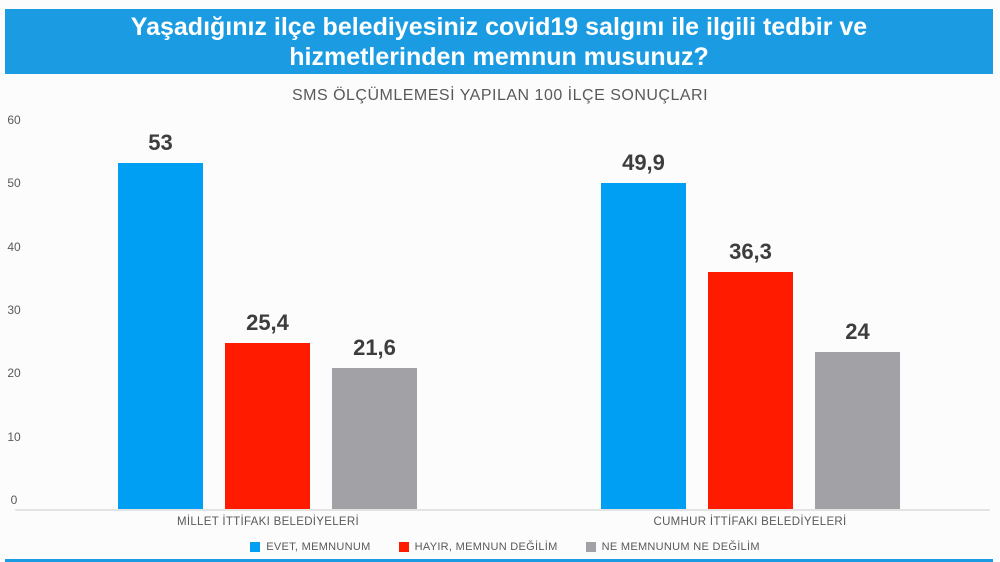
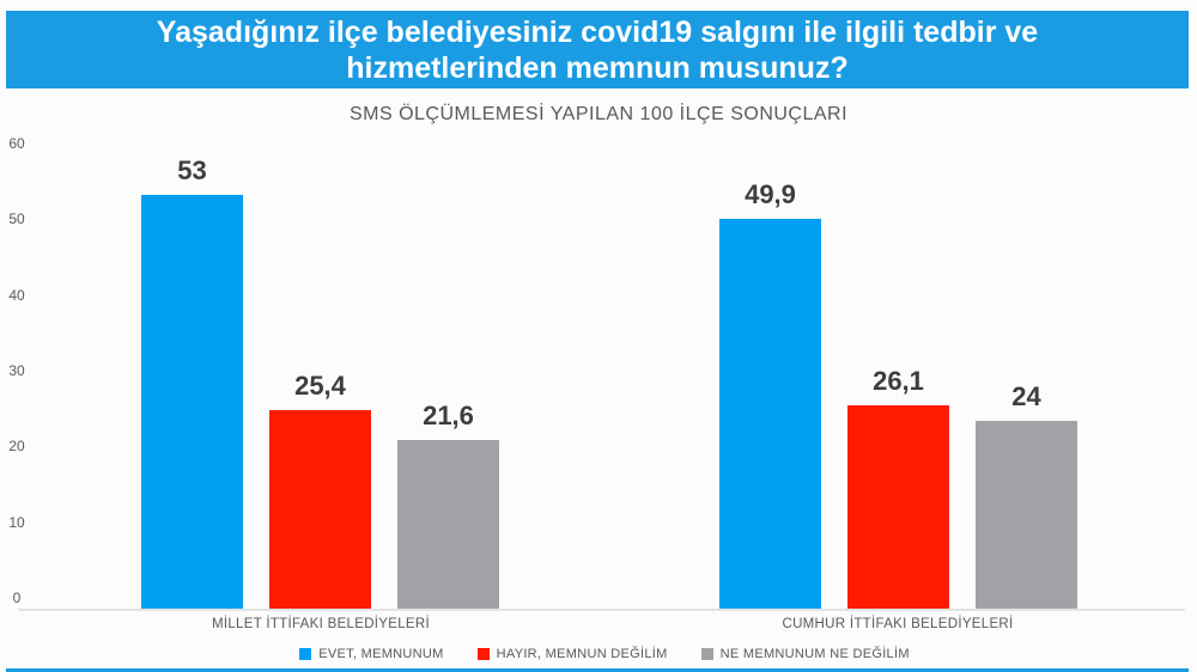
HAYIR, MEMNUN DEĞİLİM/CUMHUR İTTİFAKI BELEDİYELERİ: 36,3 -> 26,1
